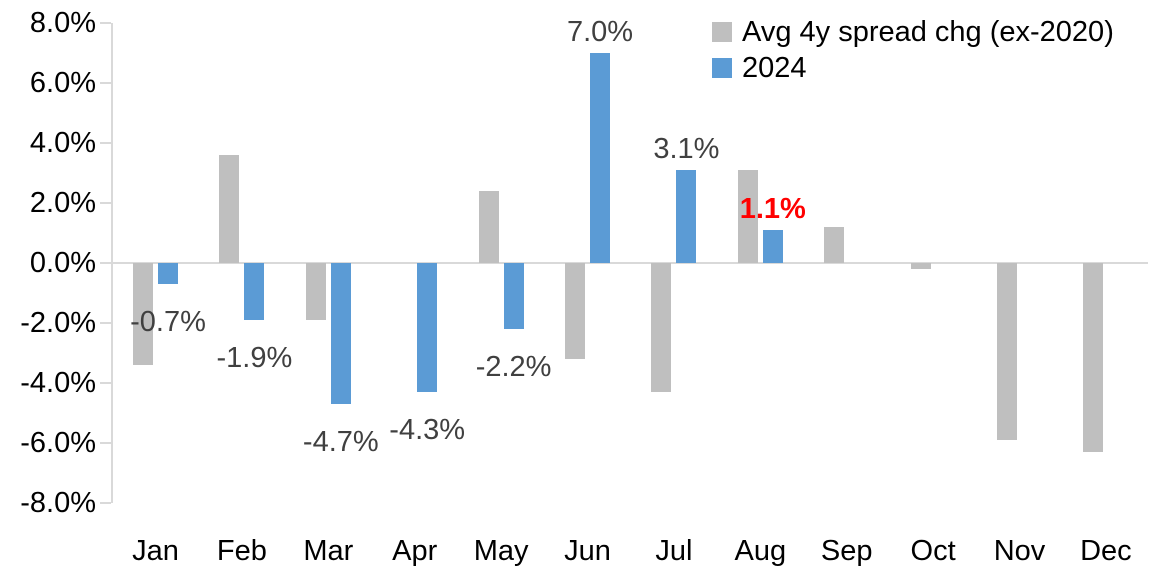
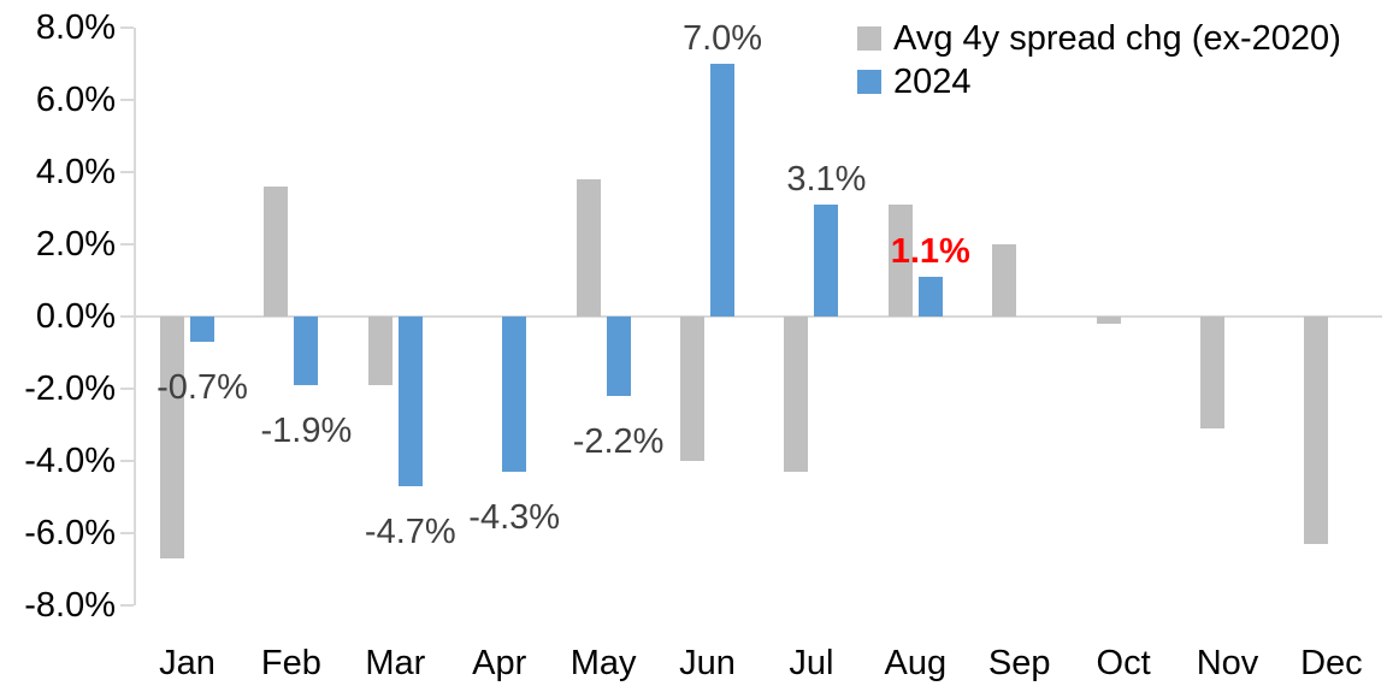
Avg 4y spread chg (ex-2020)/Jan: -3.4% -> -6.7%
Avg 4y spread chg (ex-2020)/May: 2.4% -> 3.8%
Avg 4y spread chg (ex-2020)/Jun: -3.2% -> -4.0%
Avg 4y spread chg (ex-2020)/Sep: 1.2% -> 2.0%
Avg 4y spread chg (ex-2020)/Nov: -5.9% -> -3.1%
